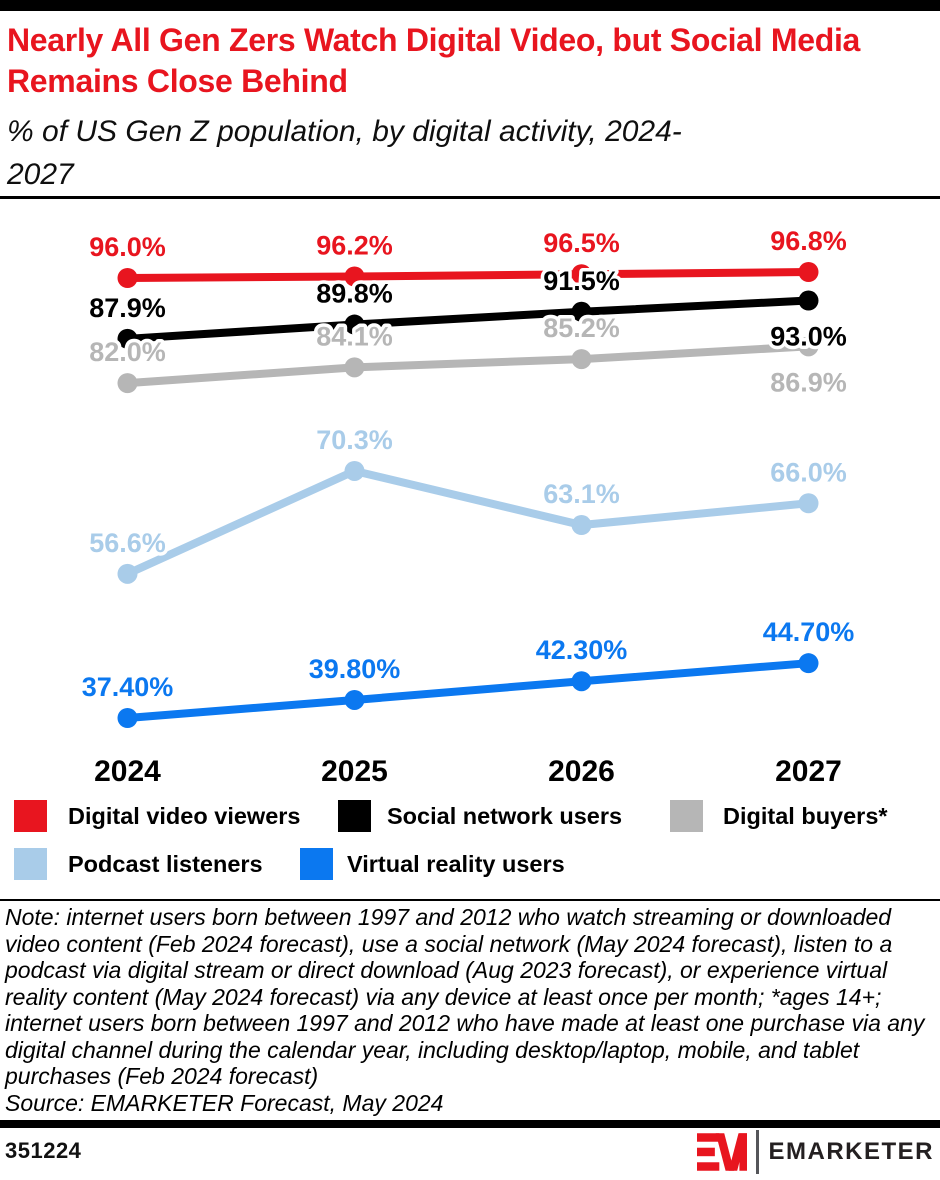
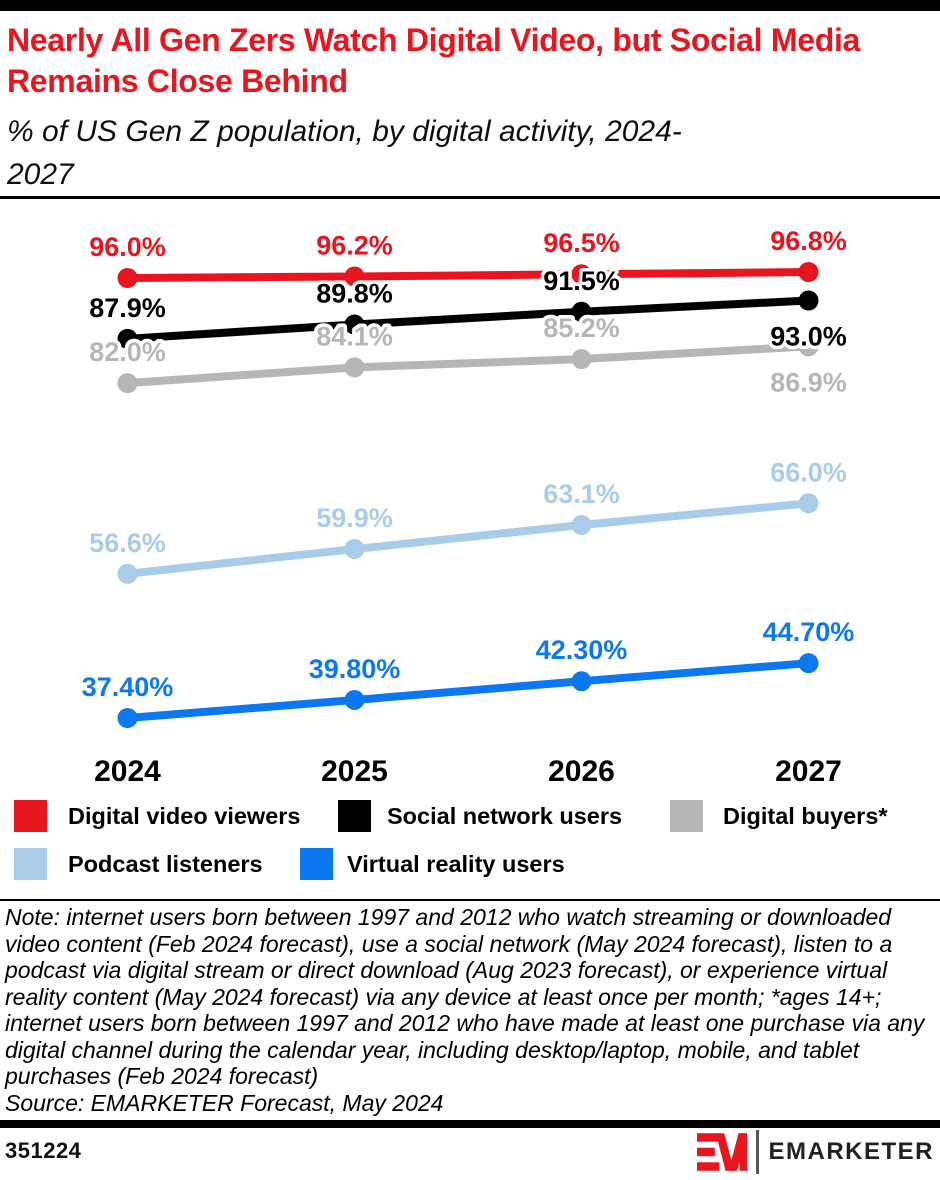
Podcast listeners/2025: 70.3% -> 59.9%
